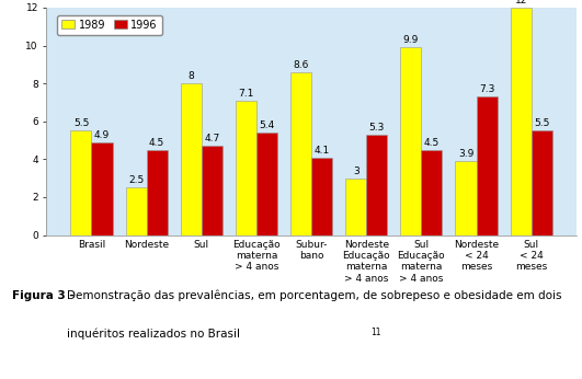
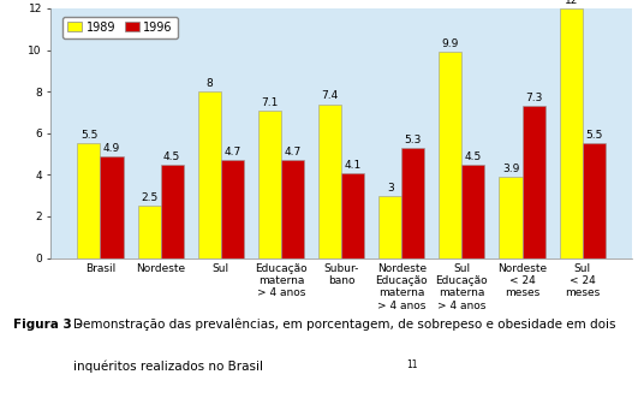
1996/Educação materna > 4 anos: 5.4 -> 4.7
1989/Subur- bano: 8.6 -> 7.4
